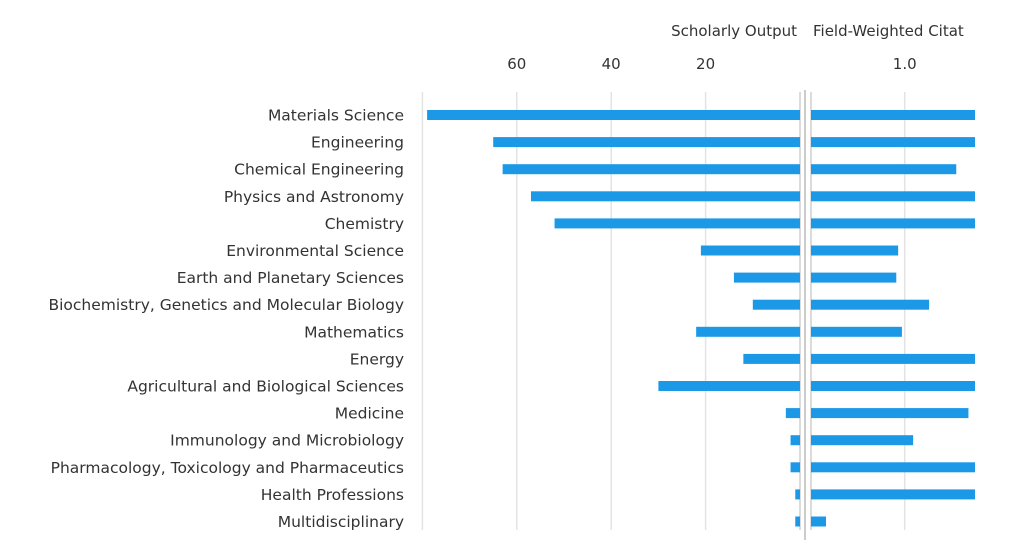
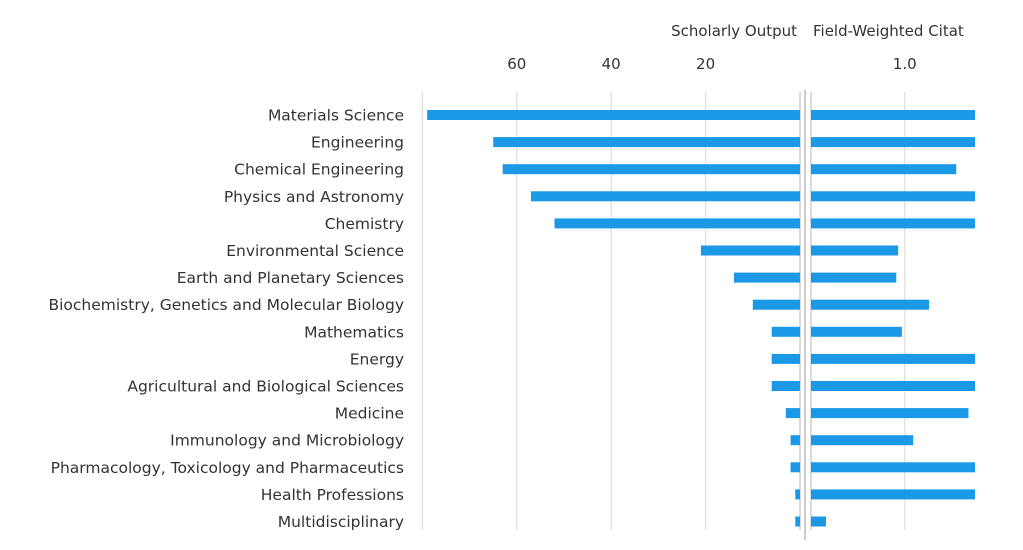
Scholarly Output/Mathematics: 22 -> 6
Scholarly Output/Energy: 12 -> 6
Scholarly Output/Agricultural and Biological Sciences: 30 -> 6
